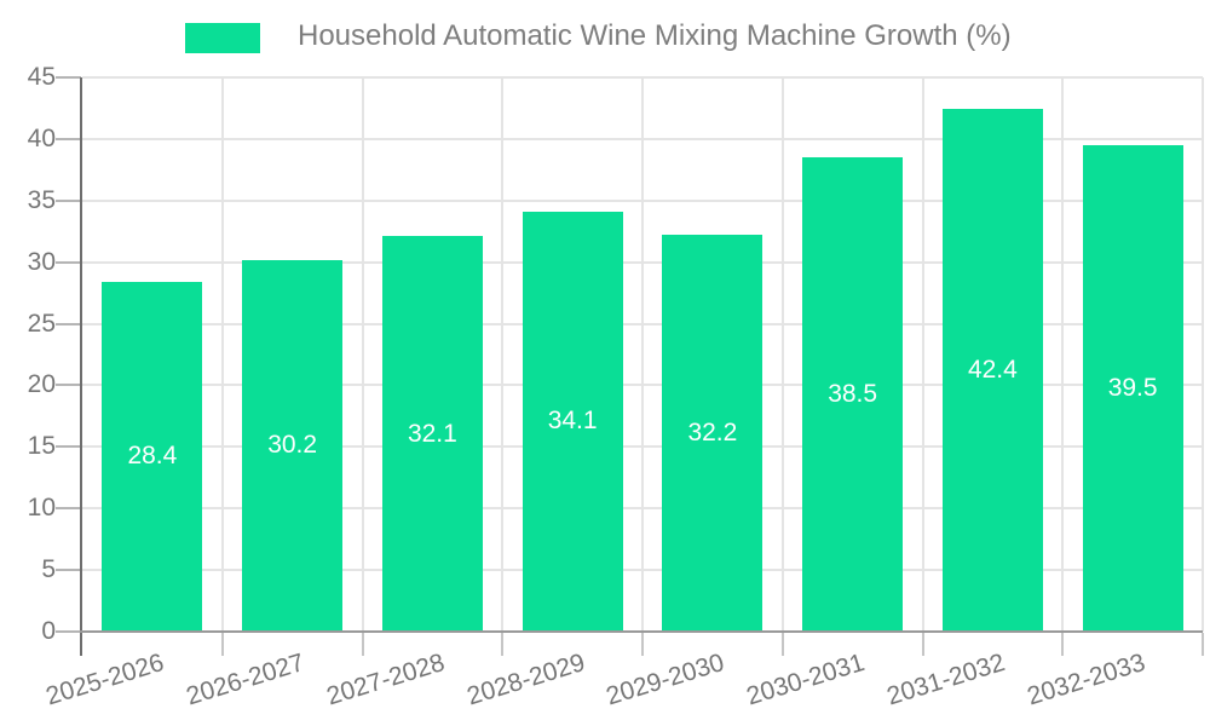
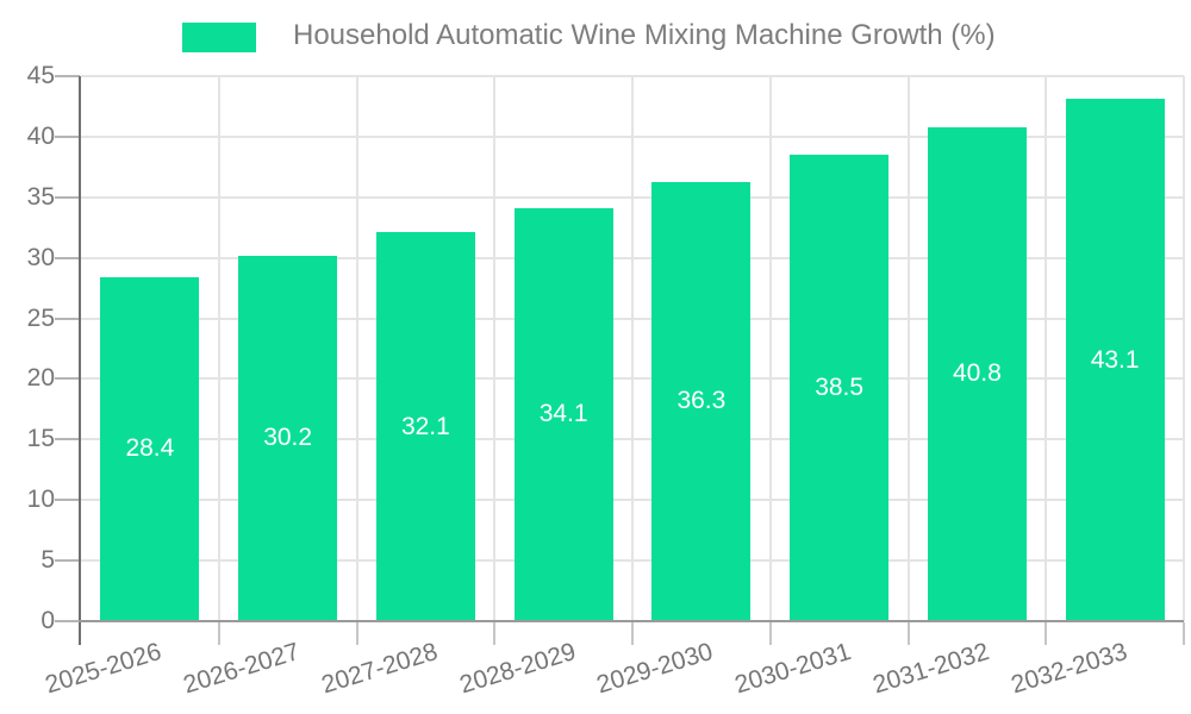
2029-2030: 32.2 -> 36.3
2031-2032: 42.4 -> 40.8
2032-2033: 39.5 -> 43.1
